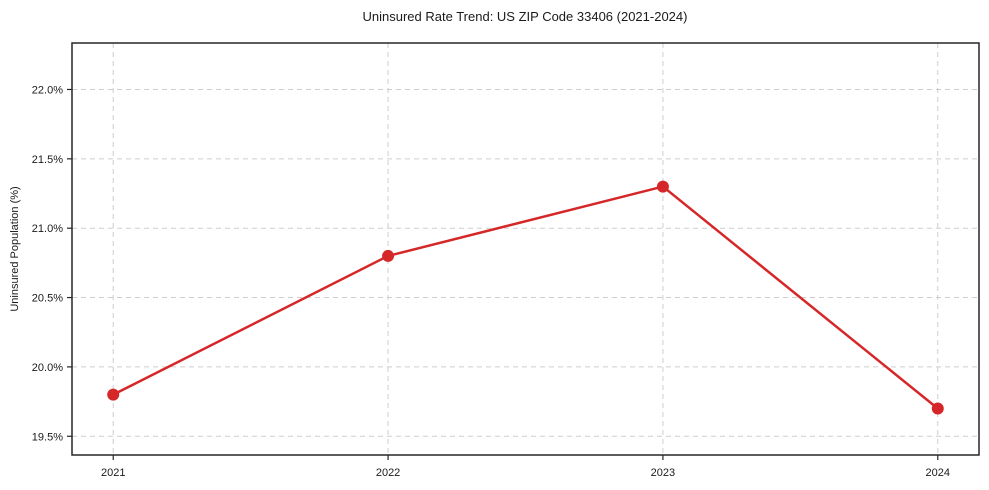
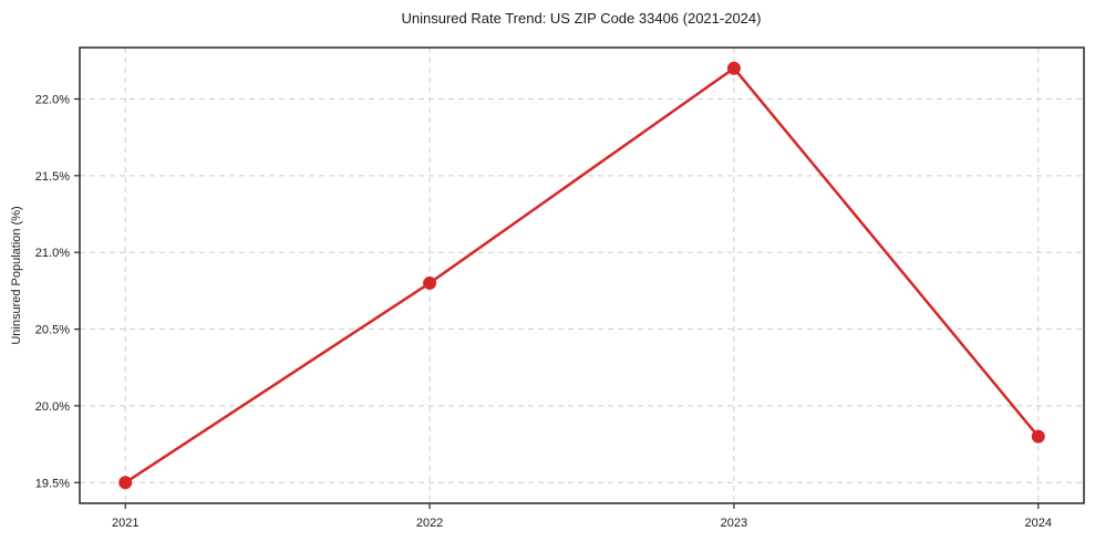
2021: 19.8% -> 19.5%
2023: 21.3% -> 22.2%
2024: 19.7% -> 19.8%
